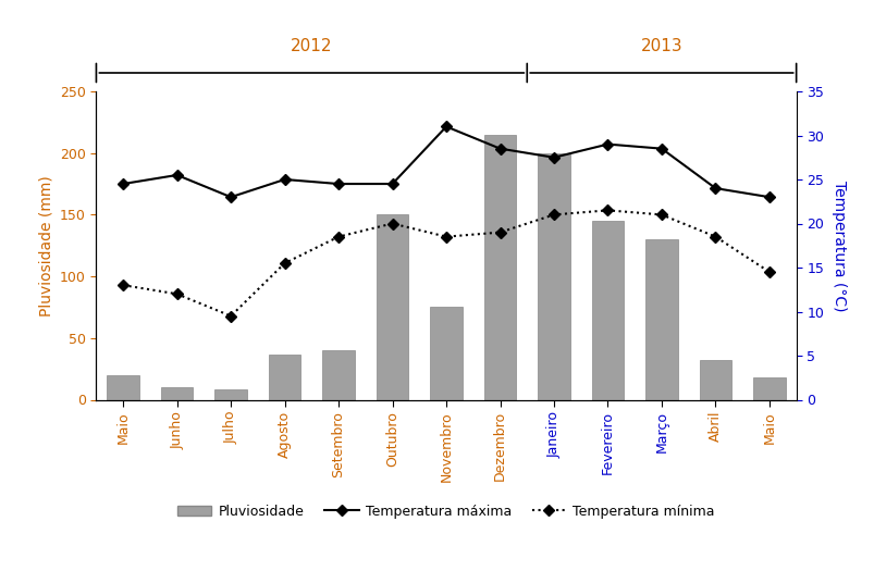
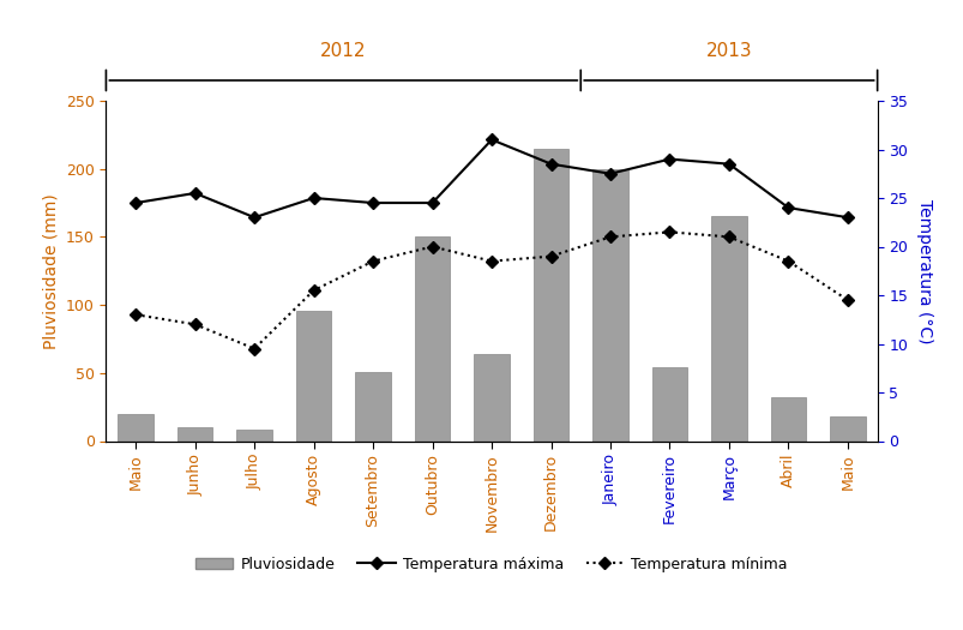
Pluviosidade/Agosto: 37 -> 96
Pluviosidade/Setembro: 40 -> 51
Pluviosidade/Novembro: 75 -> 64
Pluviosidade/Fevereiro: 145 -> 54
Pluviosidade/Março: 130 -> 165
